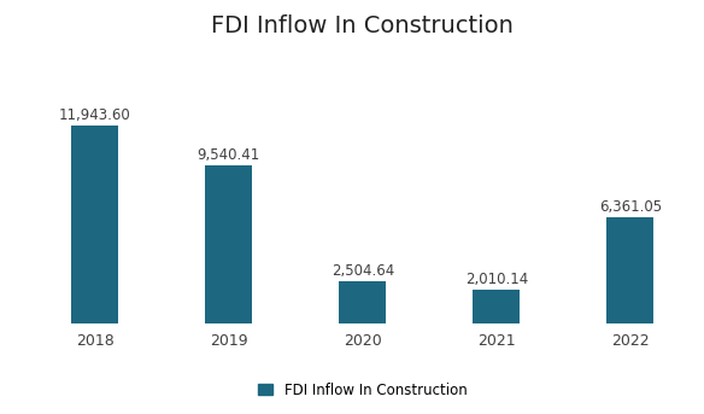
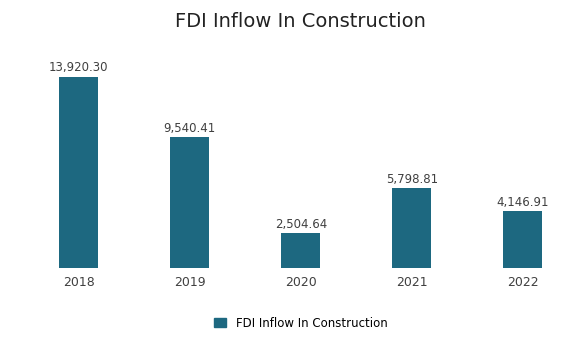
2018: 11,943.60 -> 13,920.30
2021: 2,010.14 -> 5,798.81
2022: 6,361.05 -> 4,146.91
